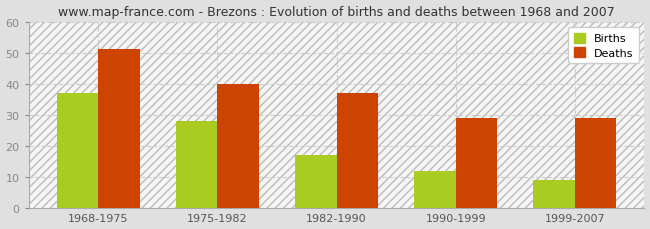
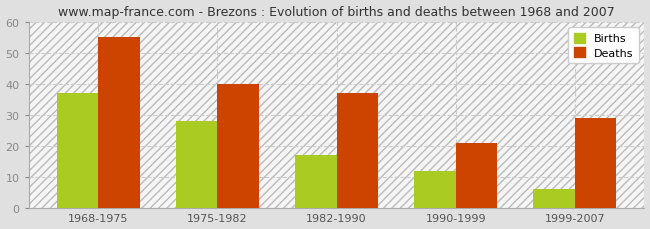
Deaths/1968-1975: 51 -> 55
Deaths/1990-1999: 29 -> 21
Births/1999-2007: 9 -> 6
